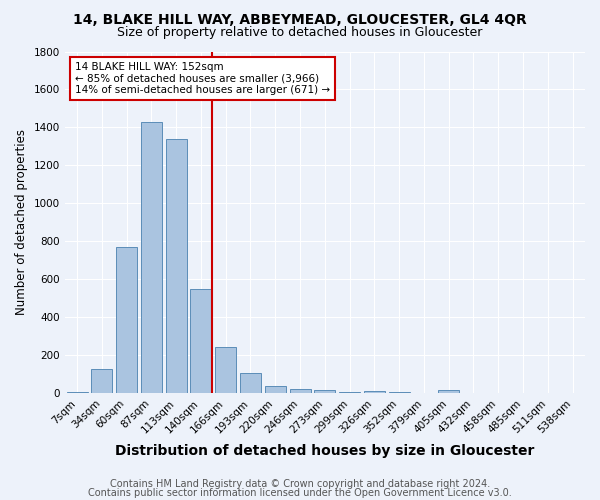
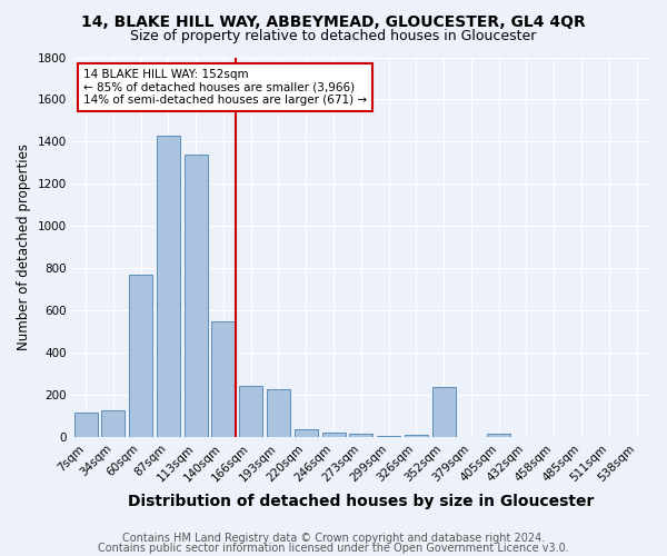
7sqm: 10 -> 120
193sqm: 110 -> 230
352sqm: 10 -> 240
